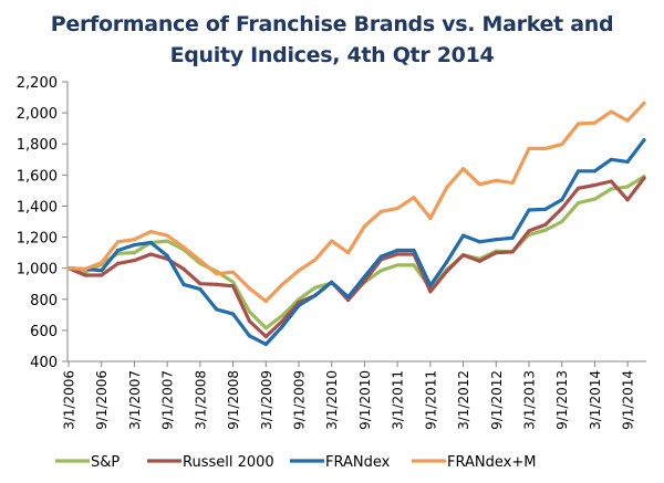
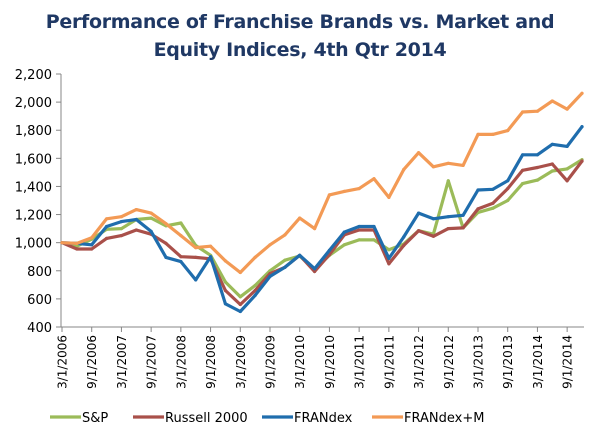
S&P/3/1/2008: 1030 -> 1140
FRANdex/9/1/2008: 700 -> 900
FRANdex+M/9/1/2010: 1270 -> 1340
S&P/9/1/2011: 870 -> 950
S&P/9/1/2012: 1110 -> 1440
